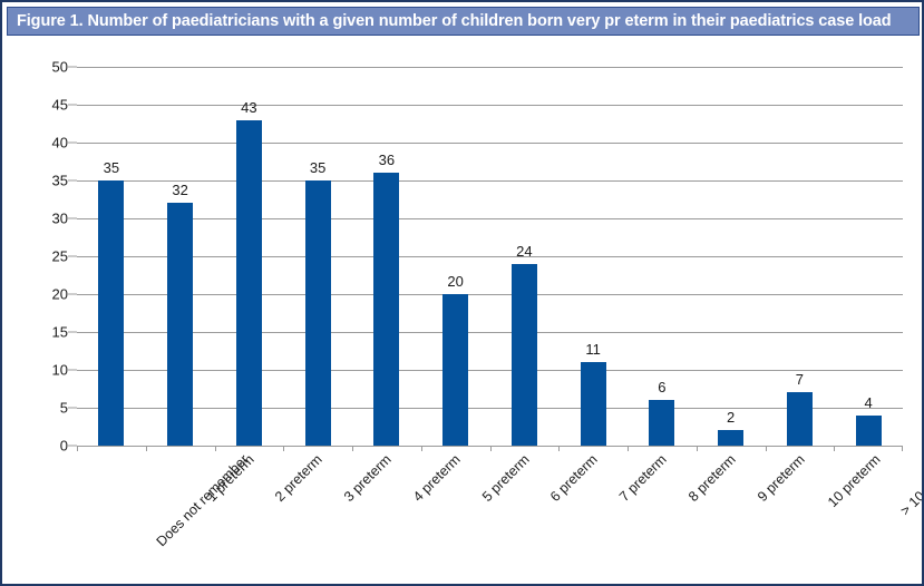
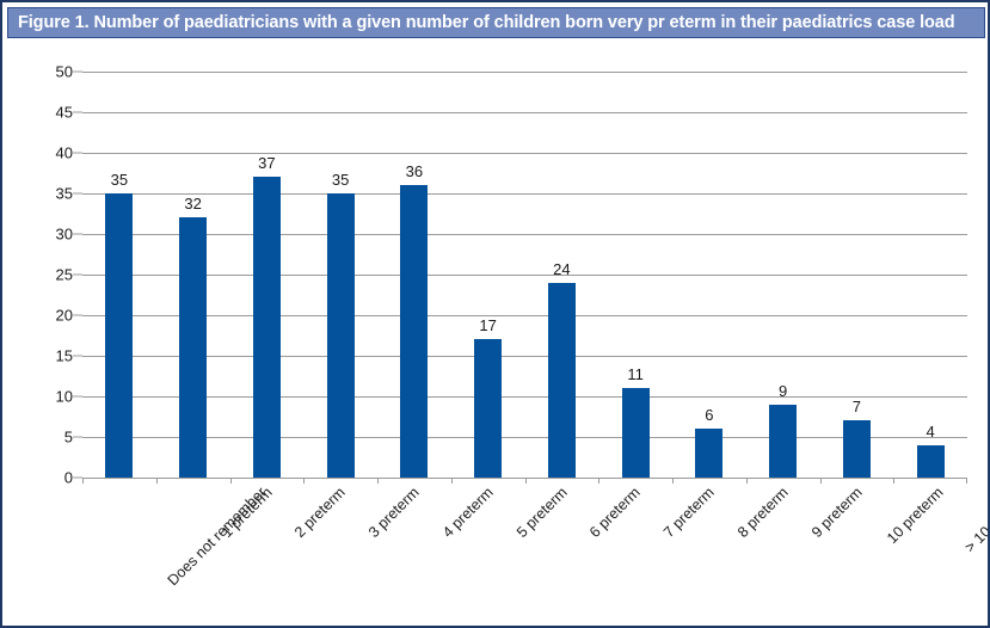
2 preterm: 43 -> 37
5 preterm: 20 -> 17
9 preterm: 2 -> 9
